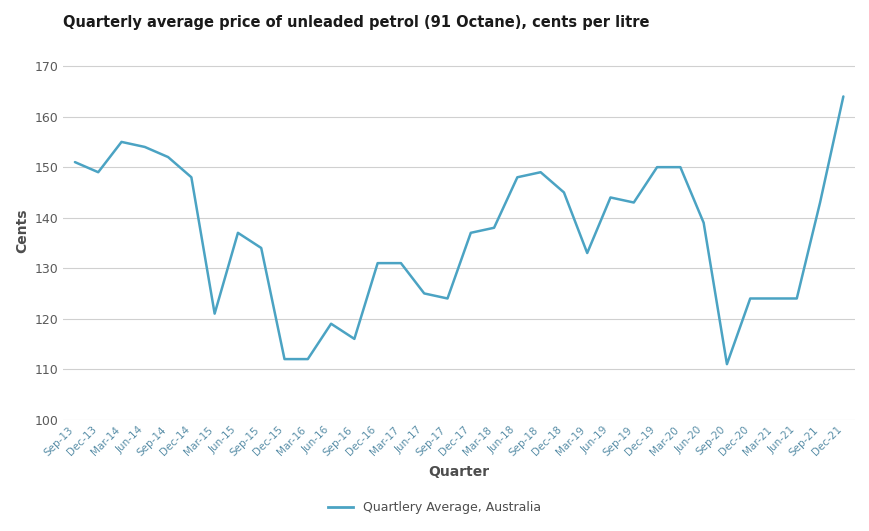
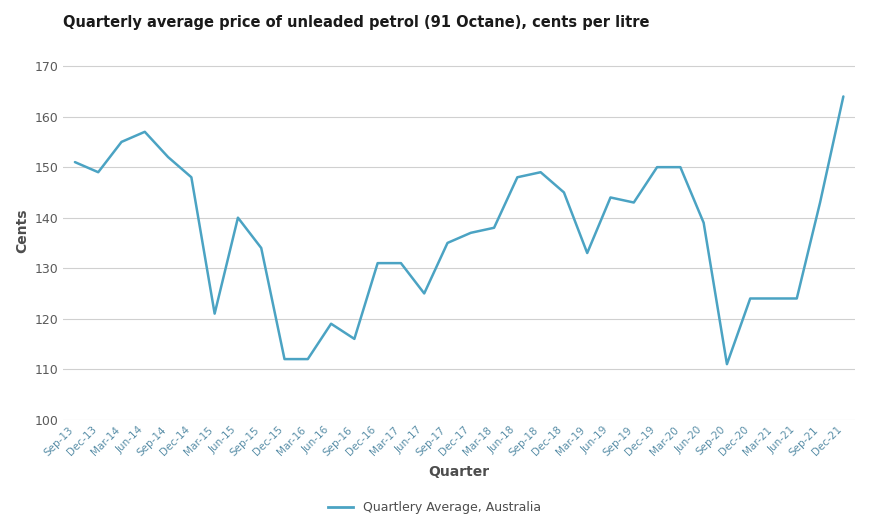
Jun-14: 154 -> 157
Jun-15: 137 -> 140
Sep-17: 124 -> 135
